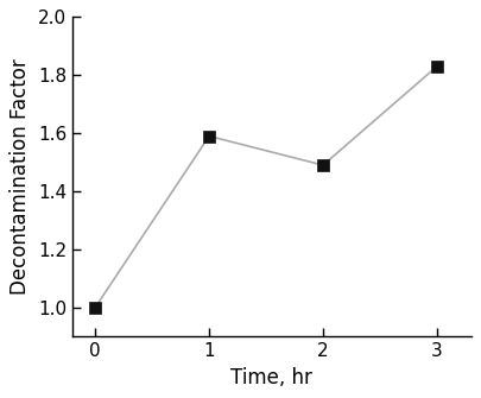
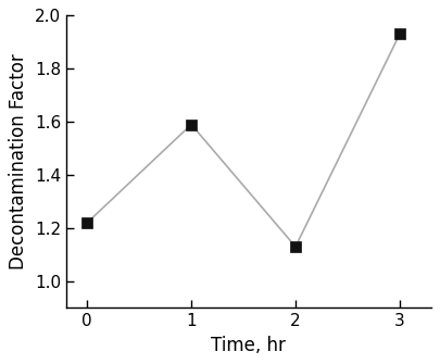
0: 1.00 -> 1.22
2: 1.49 -> 1.13
3: 1.83 -> 1.93
